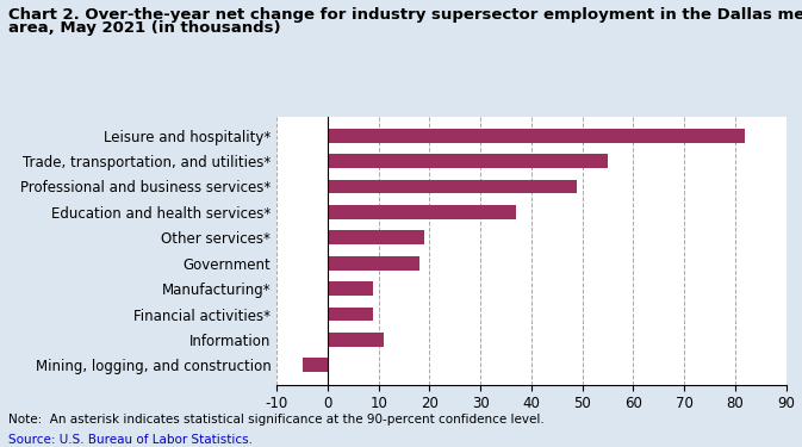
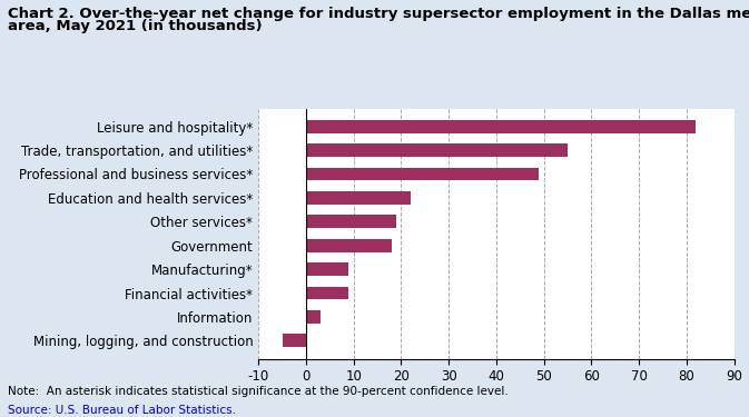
Education and health services*: 37 -> 22
Information: 11 -> 3
